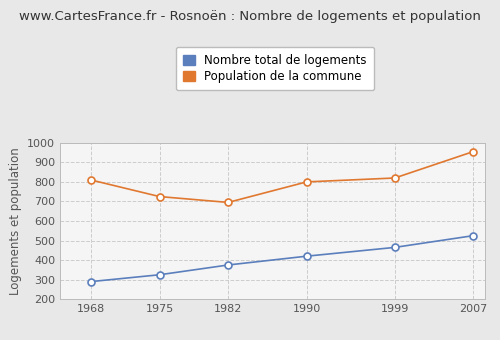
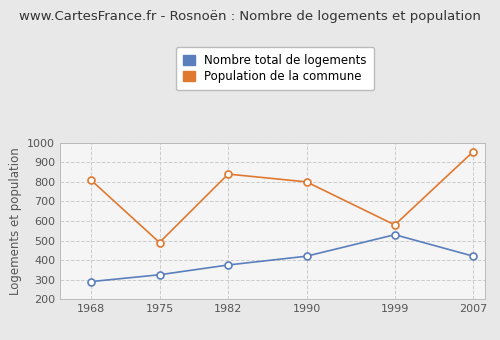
Population de la commune/1975: 720 -> 490
Population de la commune/1982: 700 -> 840
Nombre total de logements/1999: 460 -> 530
Population de la commune/1999: 820 -> 580
Nombre total de logements/2007: 520 -> 420
